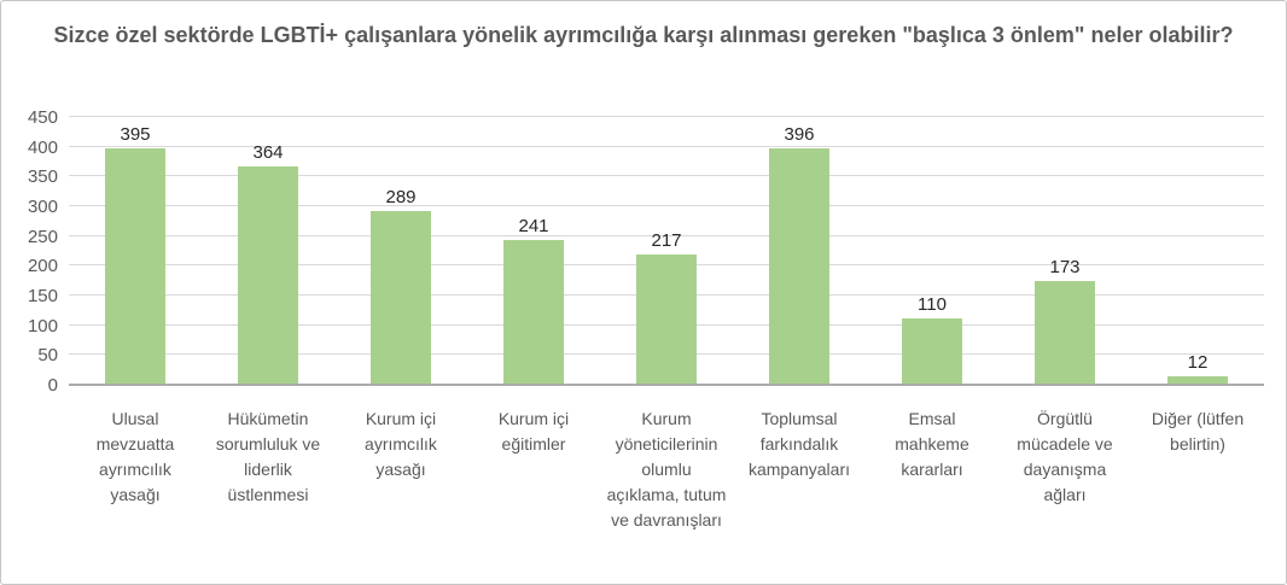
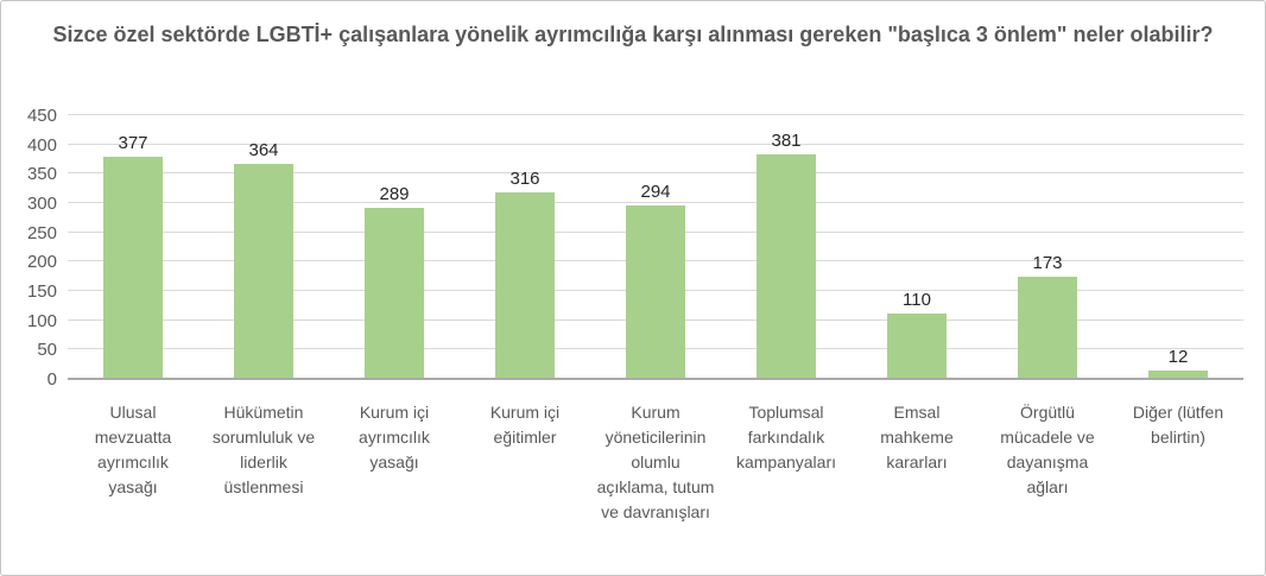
Ulusal mevzuatta ayrımcılık yasağı: 395 -> 377
Kurum içi eğitimler: 241 -> 316
Kurum yöneticilerinin olumlu açıklama, tutum ve davranışları: 217 -> 294
Toplumsal farkındalık kampanyaları: 396 -> 381
